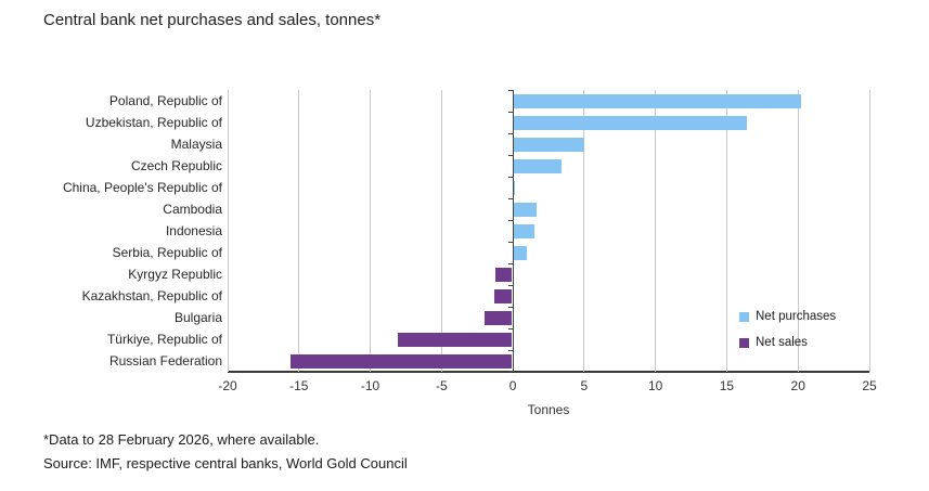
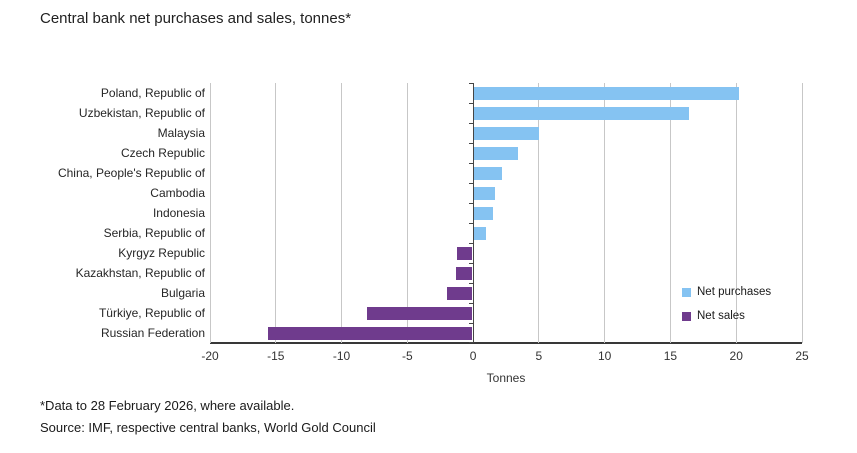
China, People's Republic of: 0.1 -> 2.2
